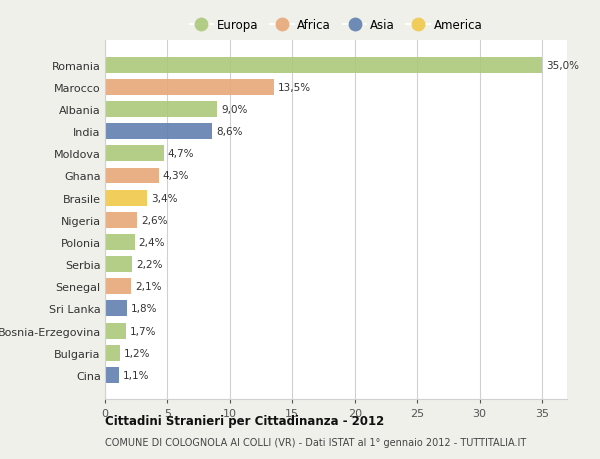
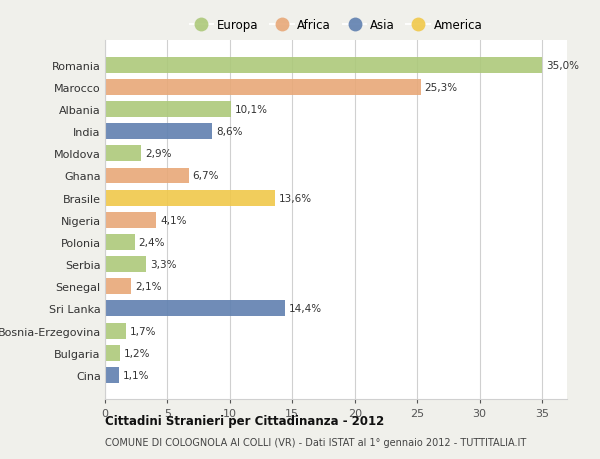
Marocco: 13,5% -> 25,3%
Albania: 9,0% -> 10,1%
Moldova: 4,7% -> 2,9%
Ghana: 4,3% -> 6,7%
Brasile: 3,4% -> 13,6%
Nigeria: 2,6% -> 4,1%
Serbia: 2,2% -> 3,3%
Sri Lanka: 1,8% -> 14,4%
